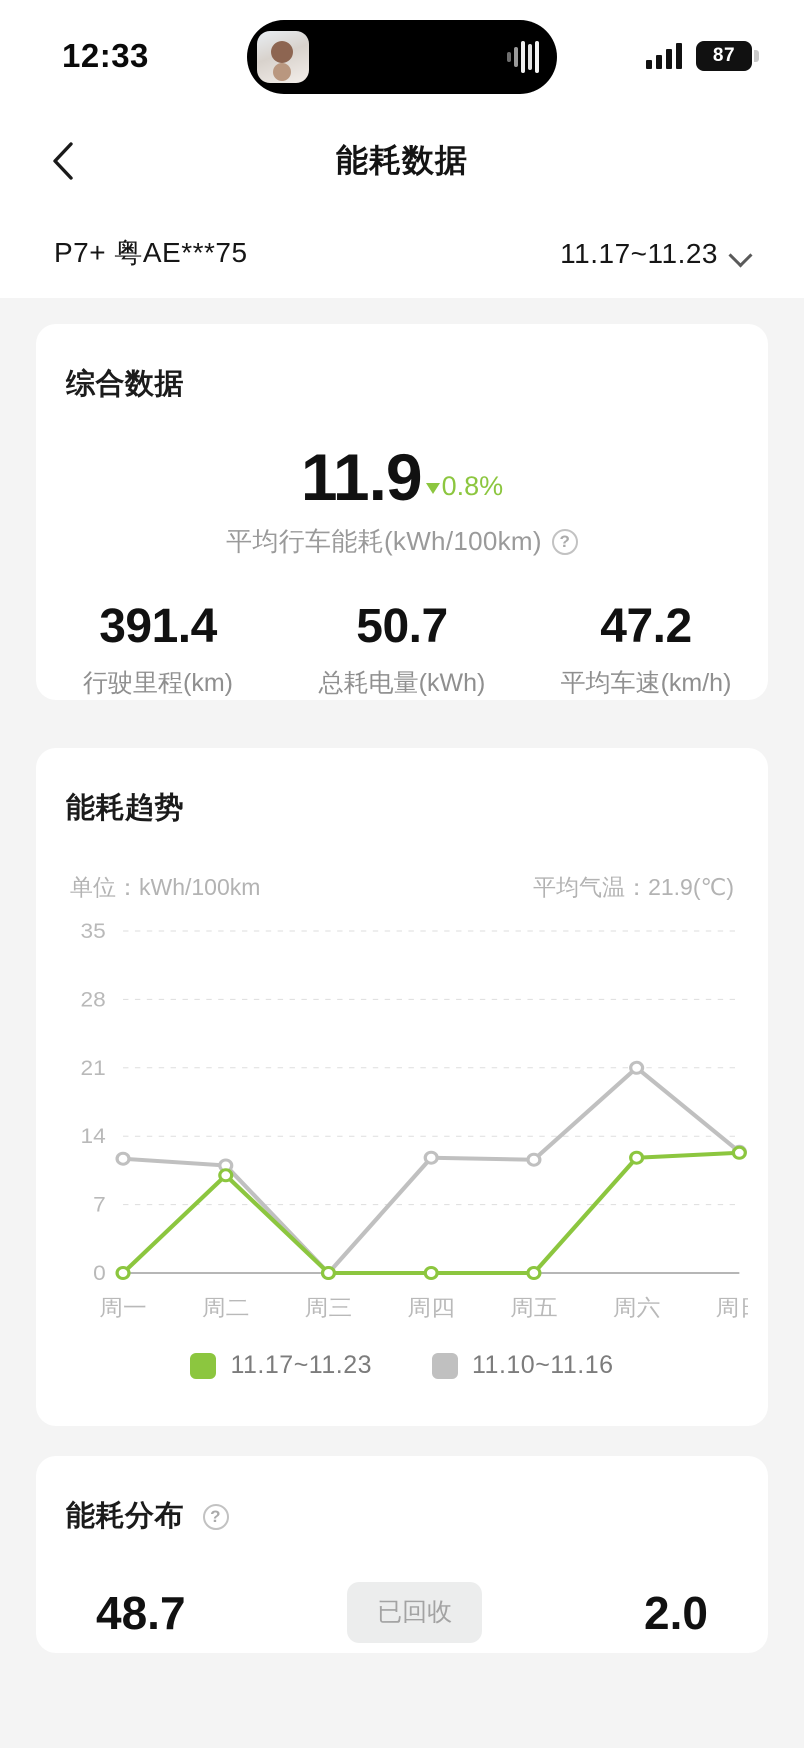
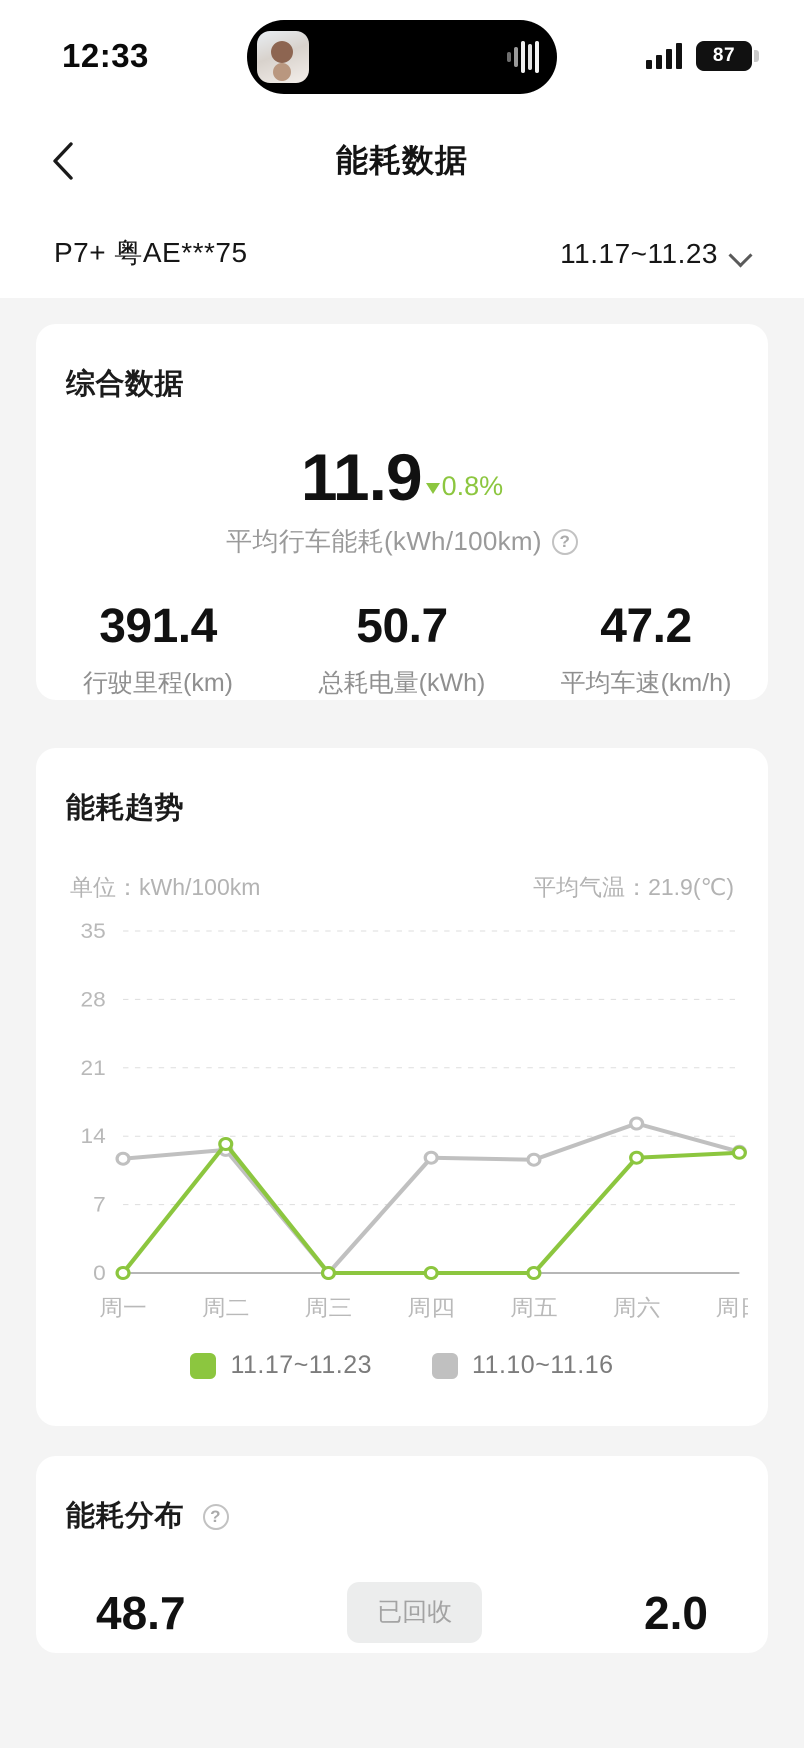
11.17~11.23/周二: 10 -> 13
11.10~11.16/周二: 11 -> 13
11.10~11.16/周六: 21 -> 15
